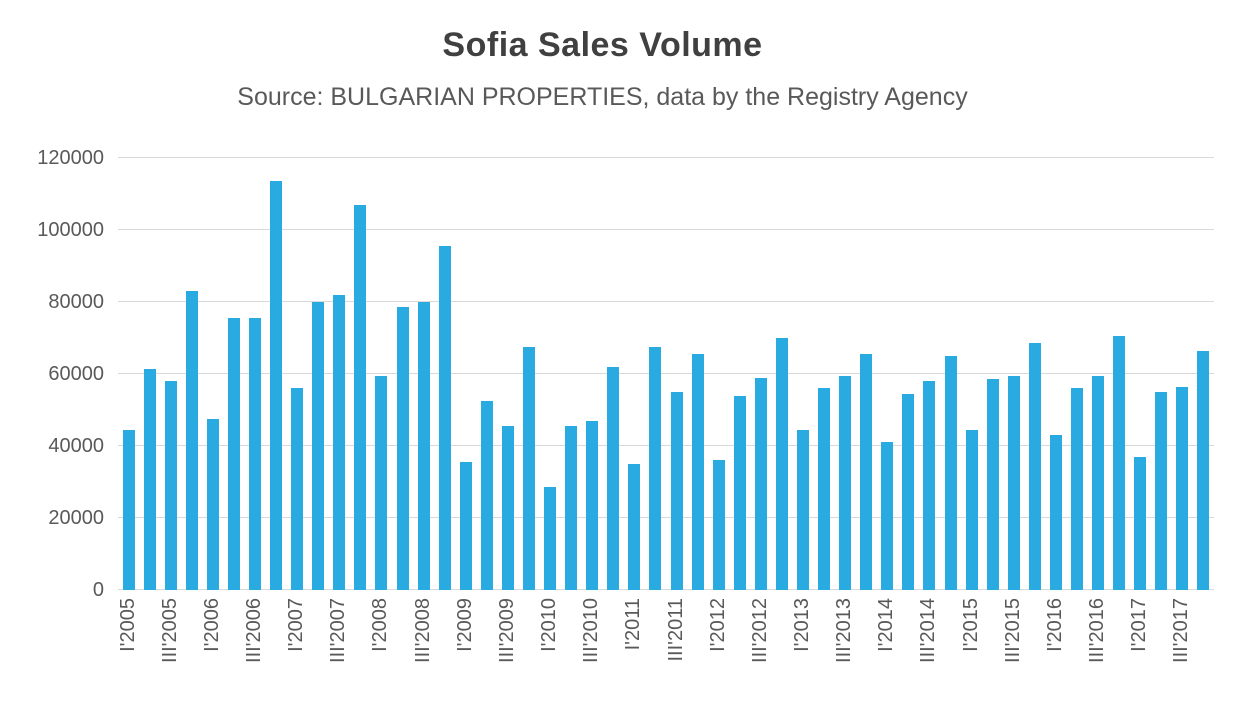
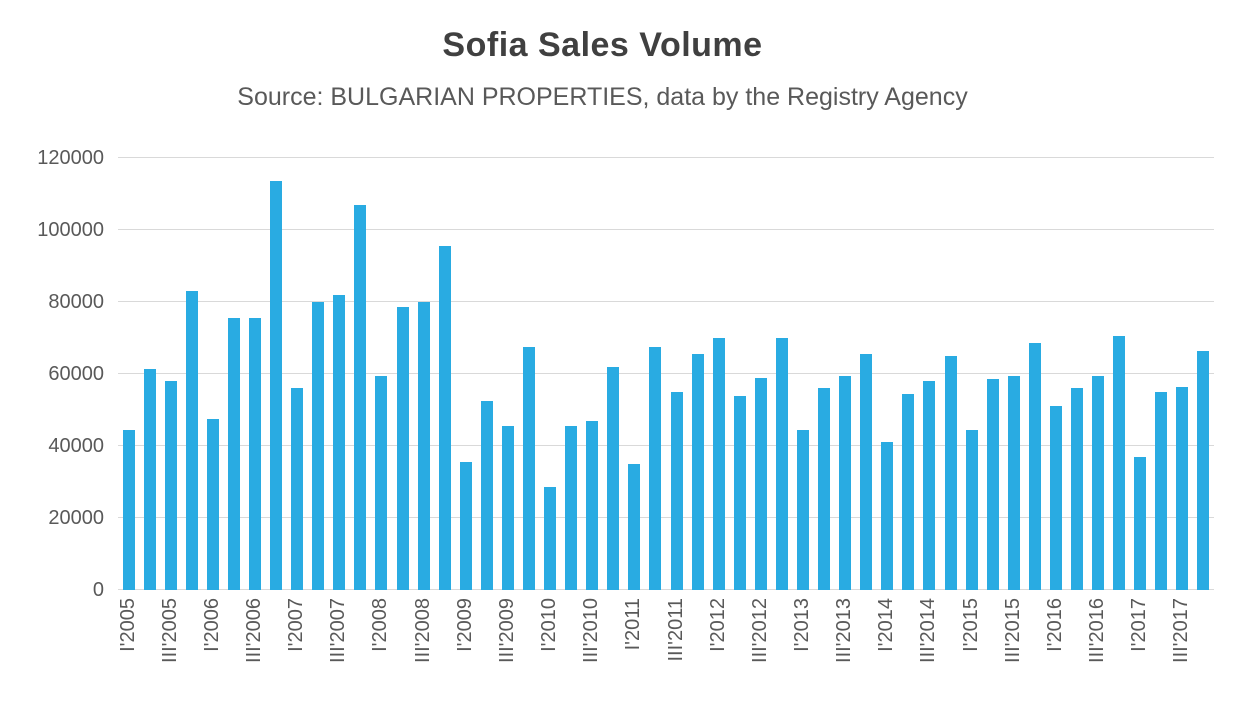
I'2012: 36000 -> 70000
I'2016: 43000 -> 51000
